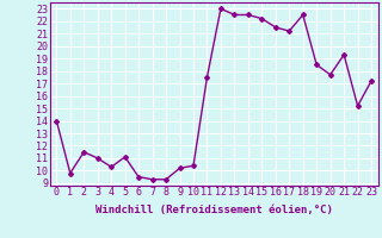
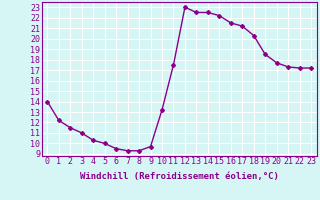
1: 9.8 -> 12.2
5: 11.1 -> 10.0
9: 10.2 -> 9.7
10: 10.4 -> 13.2
18: 22.5 -> 20.3
21: 19.3 -> 17.3
22: 15.2 -> 17.2
